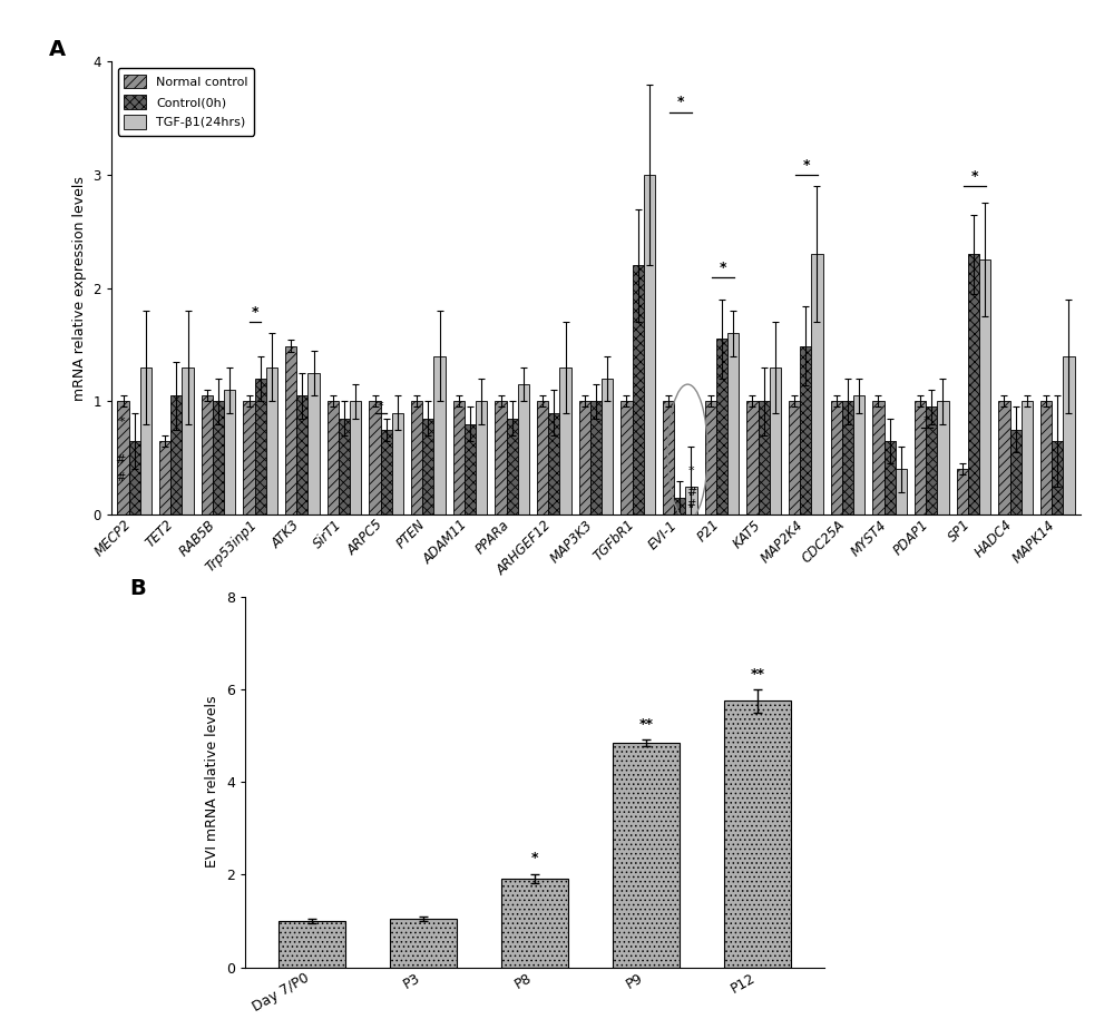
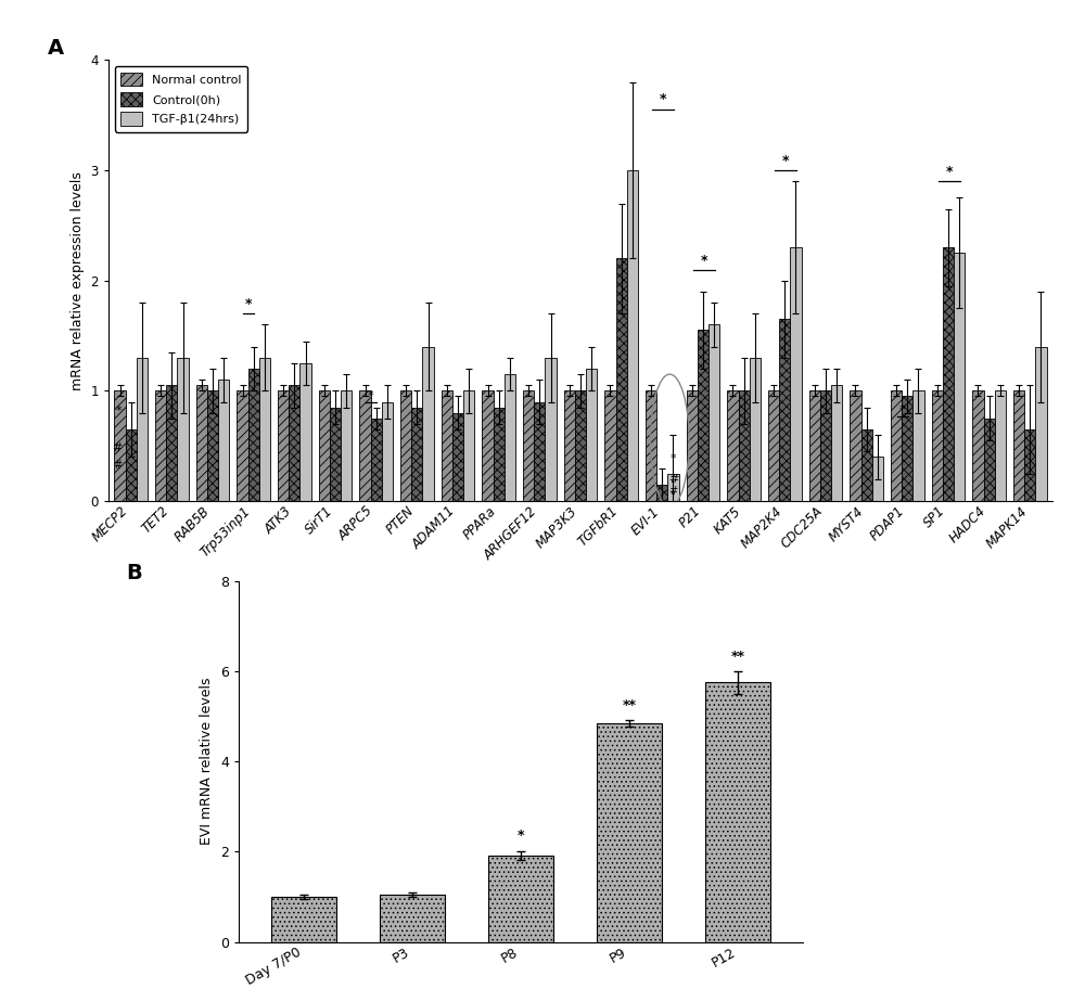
Normal control/TET2: 0.65 -> 1.00
Normal control/ATK3: 1.49 -> 1.00
Control(0h)/MAP2K4: 1.49 -> 1.65
Normal control/SP1: 0.40 -> 1.00
